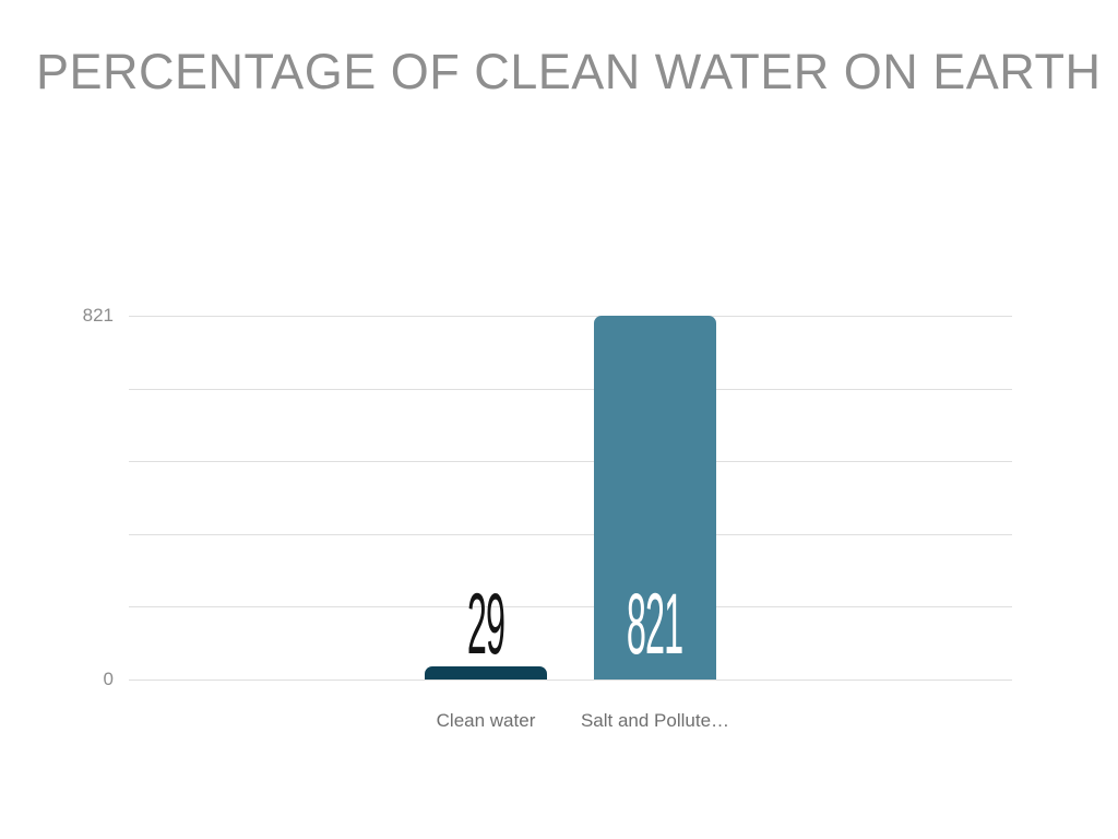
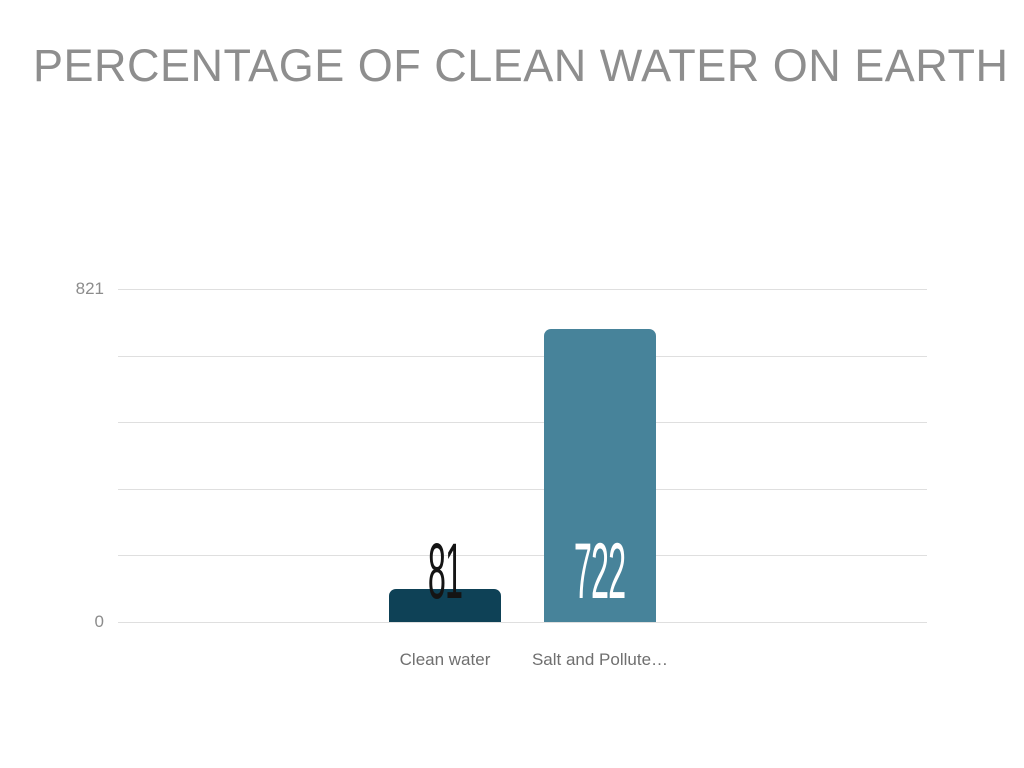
Clean water: 29 -> 81
Salt and Pollute…: 821 -> 722
